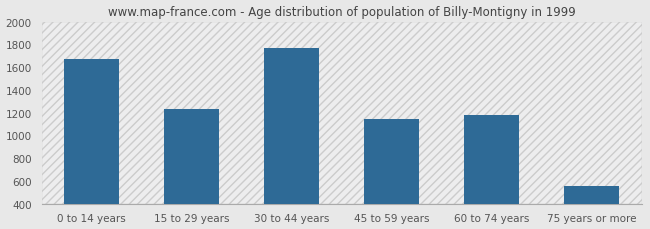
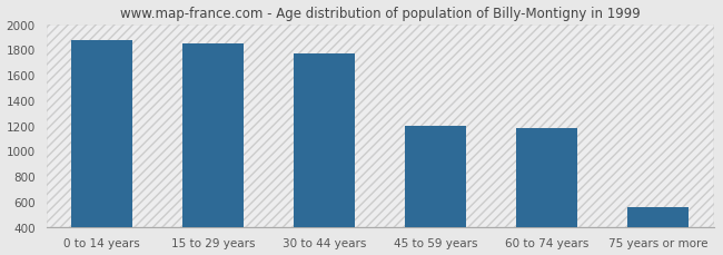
0 to 14 years: 1670 -> 1870
15 to 29 years: 1230 -> 1840
45 to 59 years: 1140 -> 1200
